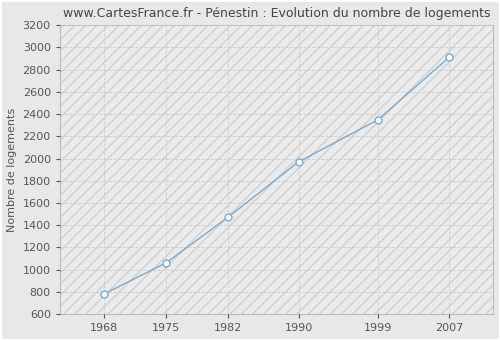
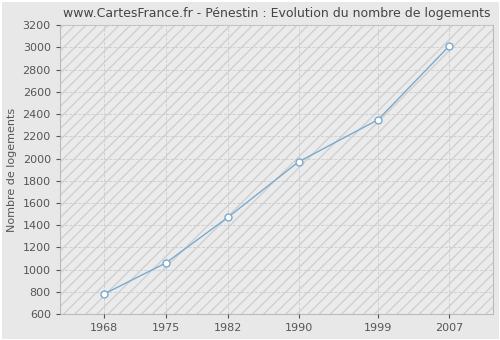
2007: 2910 -> 3010
